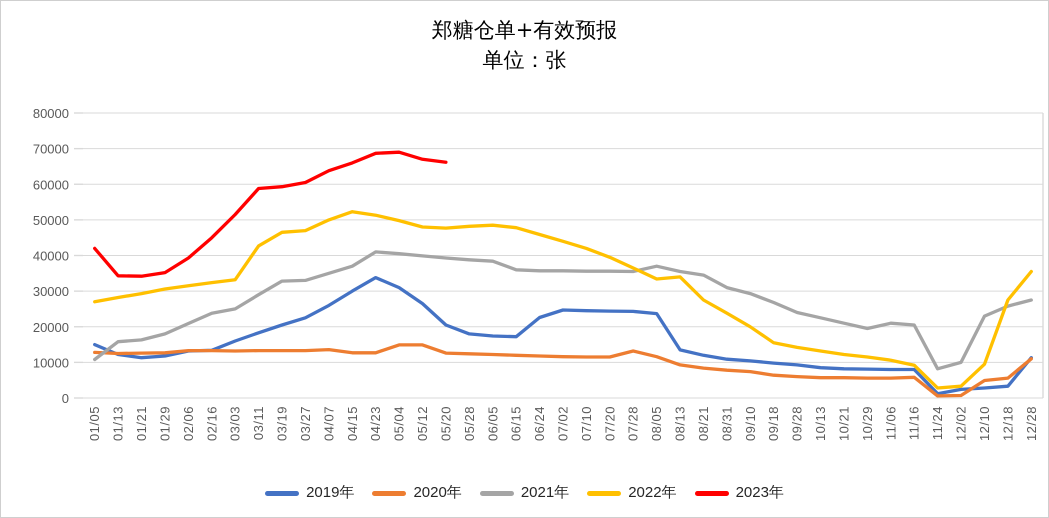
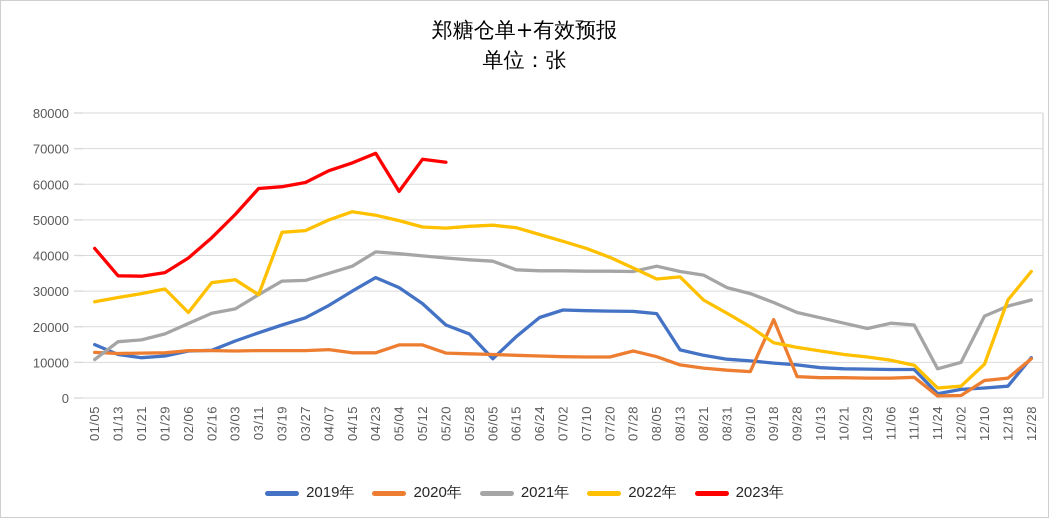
2022年/02/06: 32000 -> 24000
2022年/03/11: 43000 -> 29000
2023年/05/04: 69000 -> 58000
2019年/06/05: 17000 -> 11000
2020年/09/18: 6000 -> 22000
